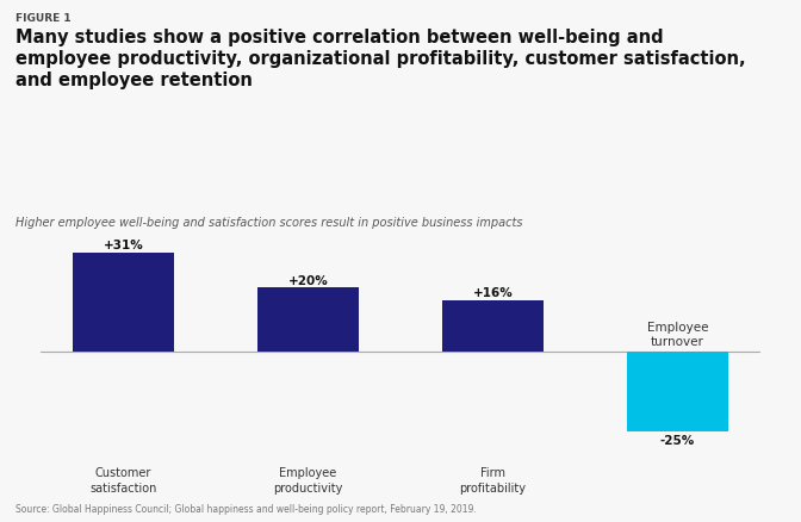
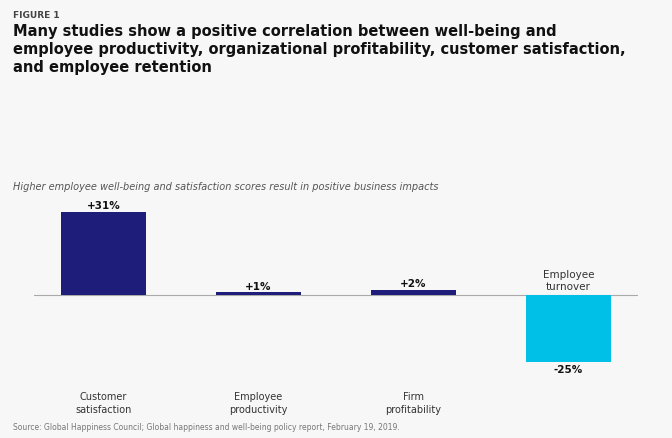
Employee productivity: +20% -> +1%
Firm profitability: +16% -> +2%
